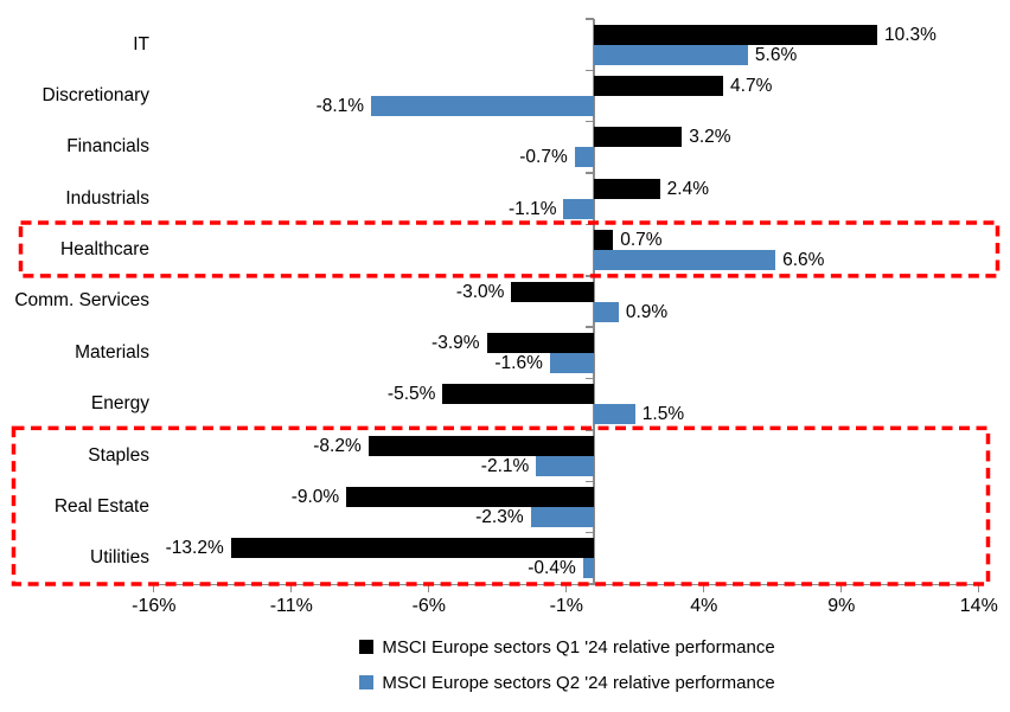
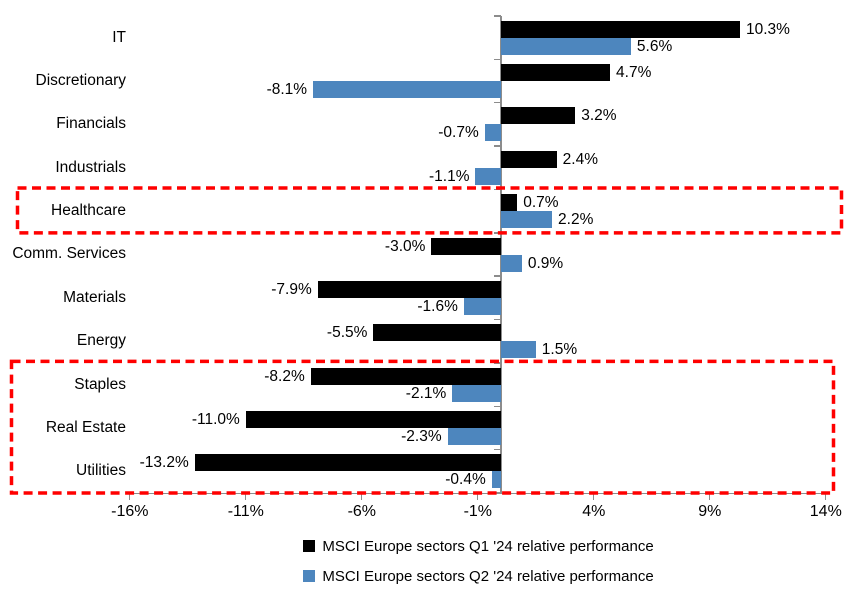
MSCI Europe sectors Q2 '24 relative performance/Healthcare: 6.6% -> 2.2%
MSCI Europe sectors Q1 '24 relative performance/Materials: -3.9% -> -7.9%
MSCI Europe sectors Q1 '24 relative performance/Real Estate: -9.0% -> -11.0%
